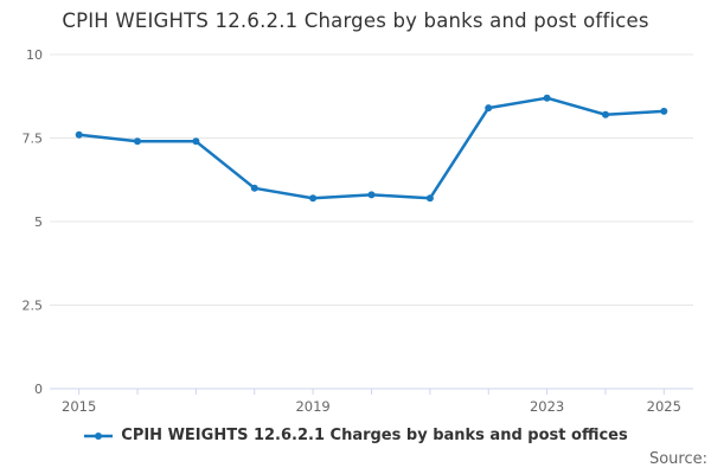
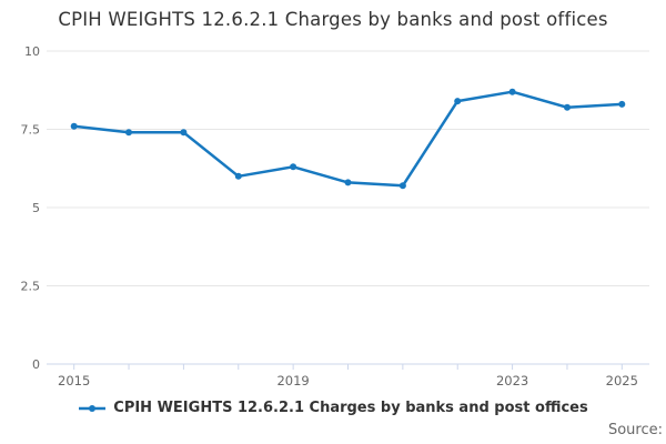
2019: 5.7 -> 6.3
